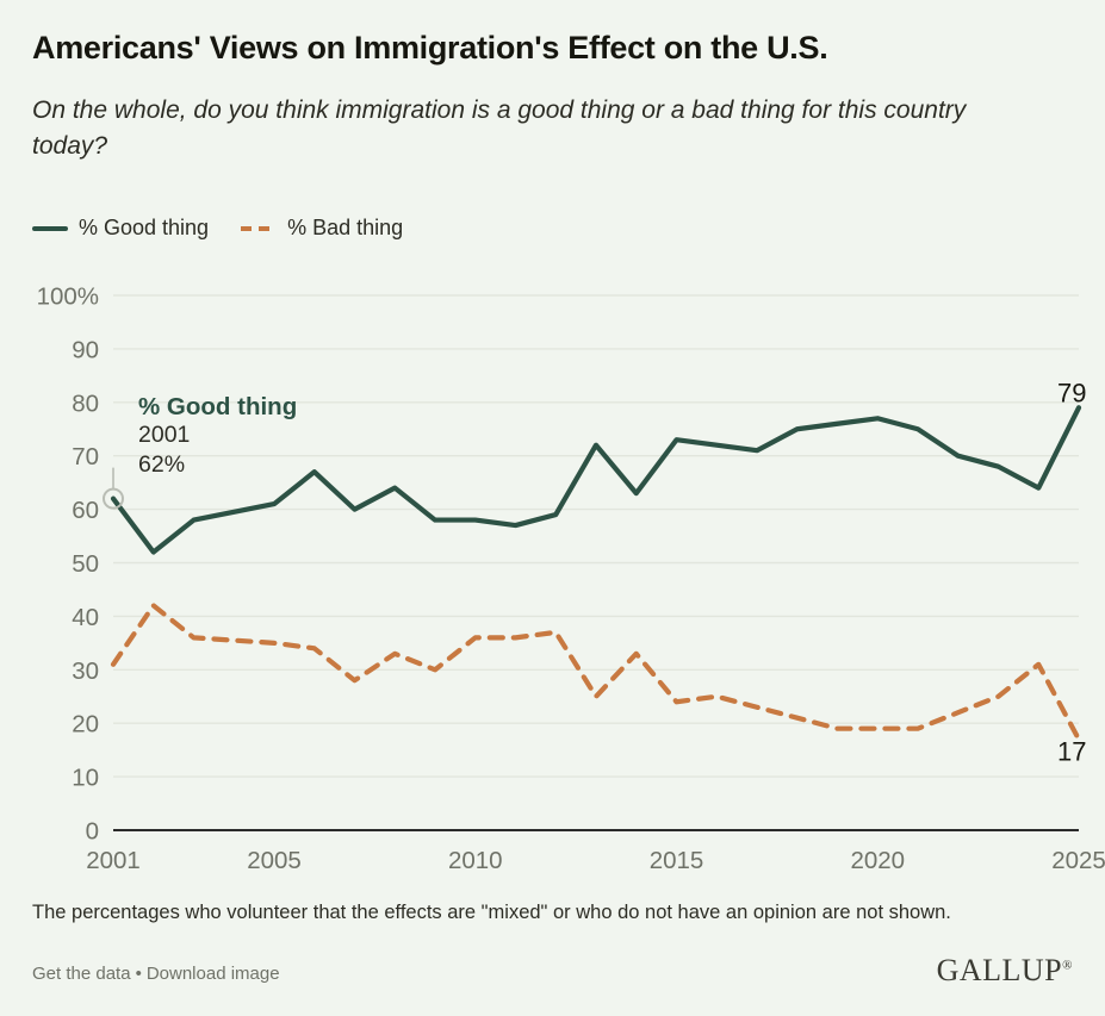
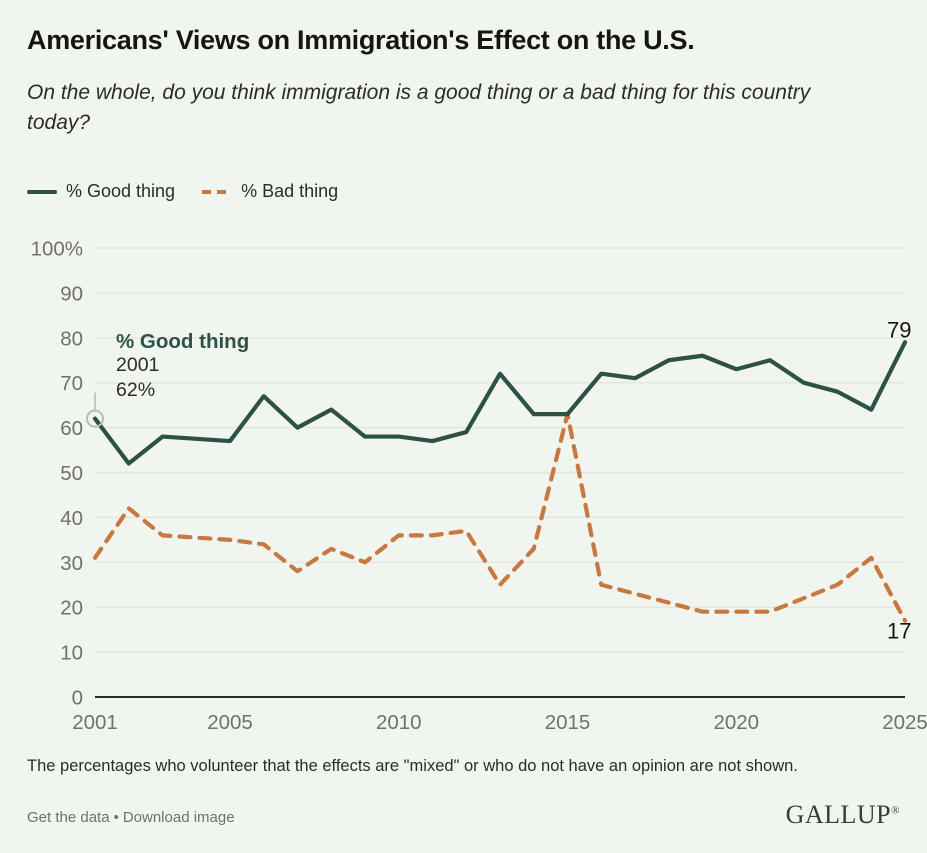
% Good thing/2005: 61% -> 57%
% Good thing/2015: 73% -> 63%
% Bad thing/2015: 24% -> 63%
% Good thing/2020: 77% -> 73%
